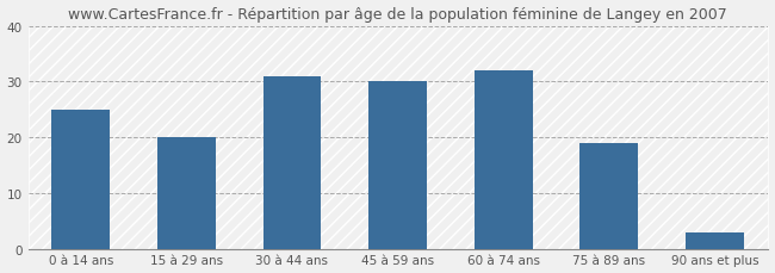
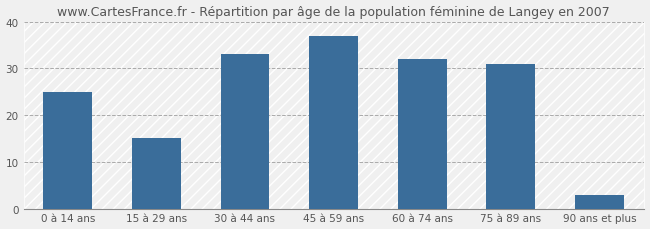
15 à 29 ans: 20 -> 15
30 à 44 ans: 31 -> 33
45 à 59 ans: 30 -> 37
75 à 89 ans: 19 -> 31
